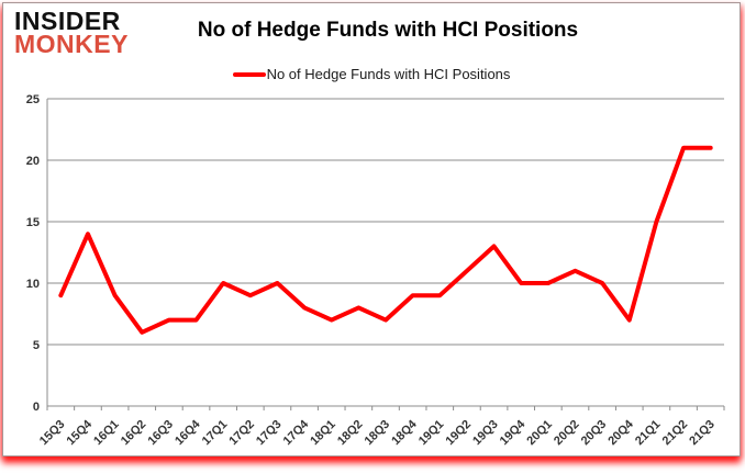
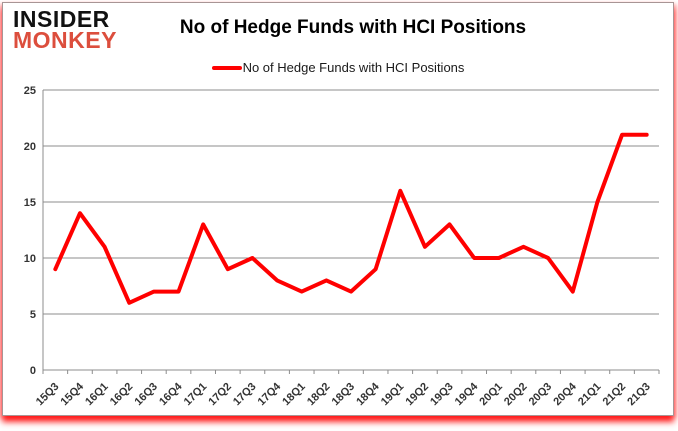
16Q1: 9 -> 11
17Q1: 10 -> 13
19Q1: 9 -> 16
